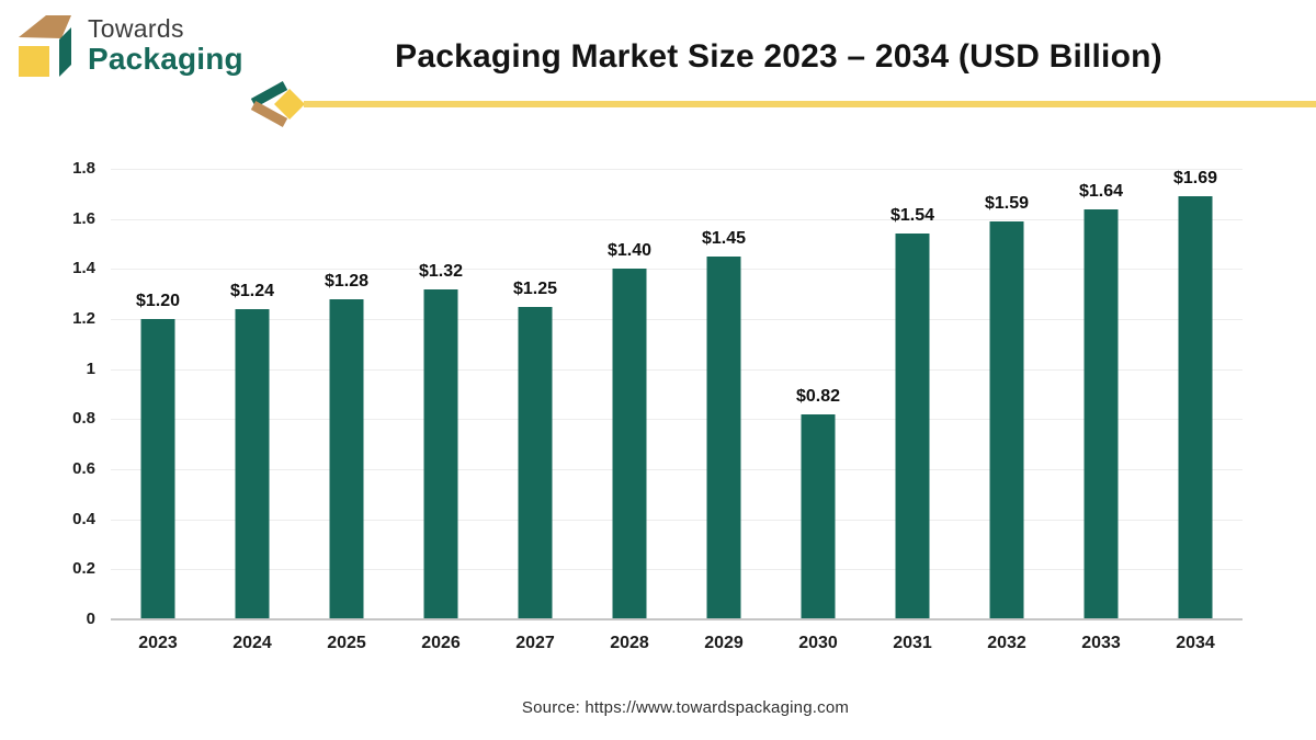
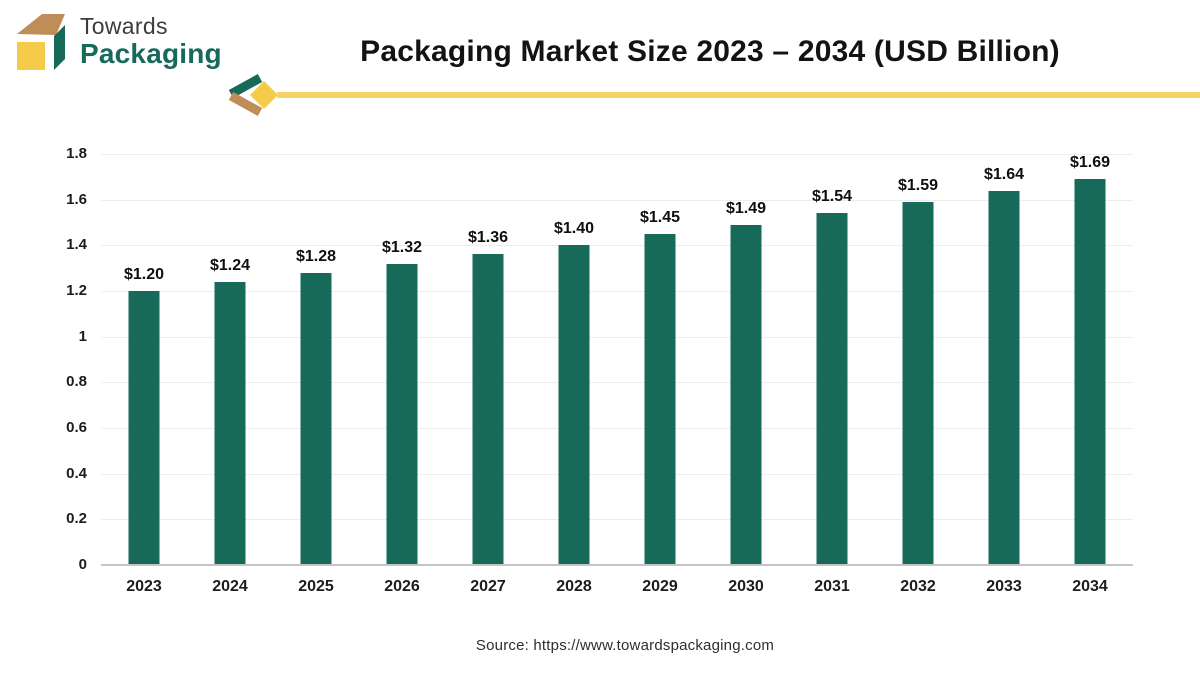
2027: $1.25 -> $1.36
2030: $0.82 -> $1.49
